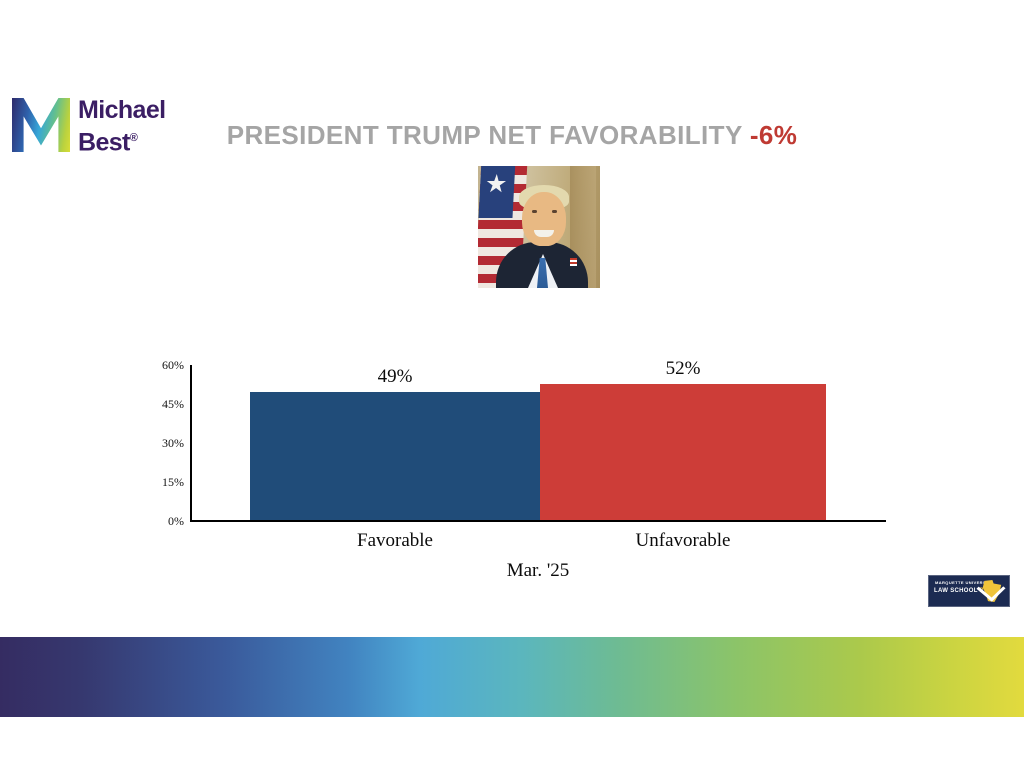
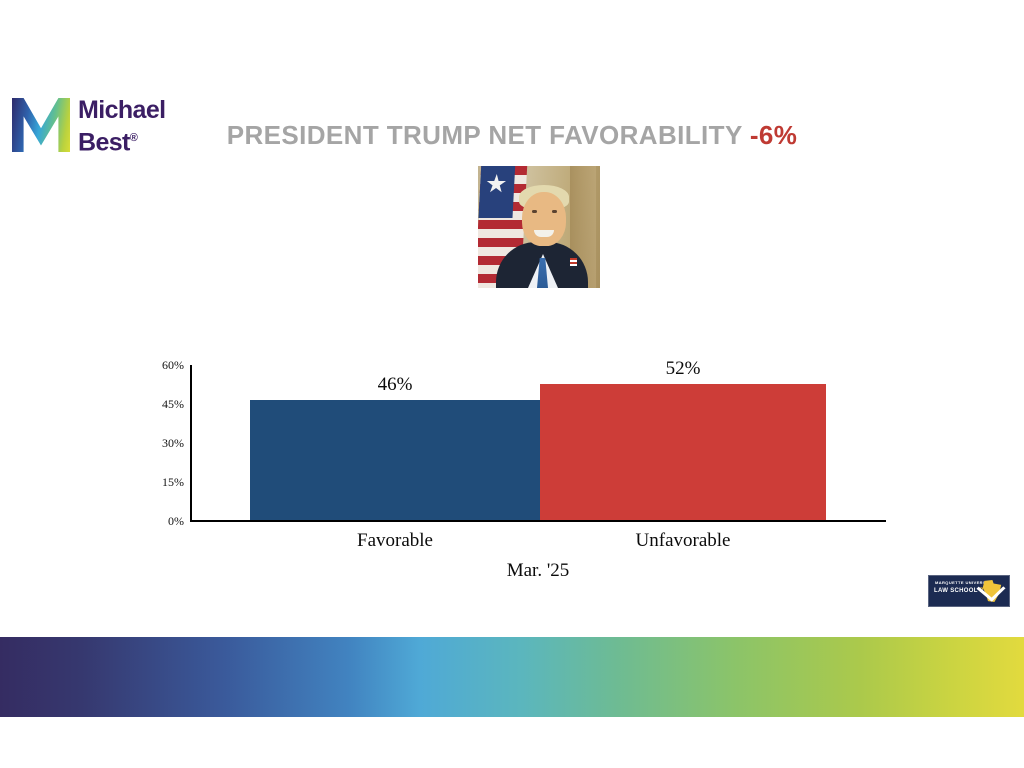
Favorable: 49% -> 46%
